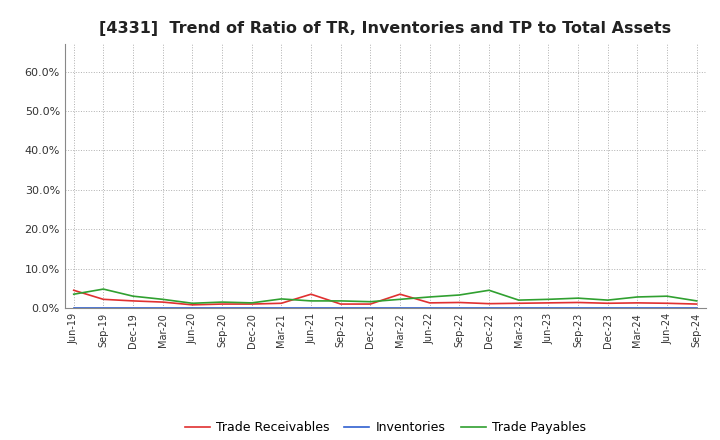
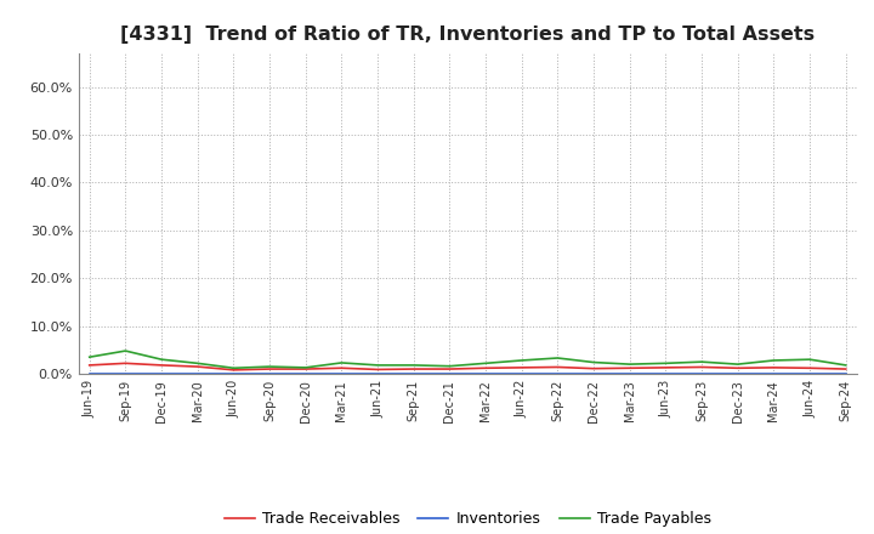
Trade Receivables/Jun-19: 4.5% -> 1.8%
Trade Receivables/Jun-21: 3.5% -> 0.9%
Trade Receivables/Mar-22: 3.5% -> 1.2%
Trade Payables/Dec-22: 4.5% -> 2.4%
